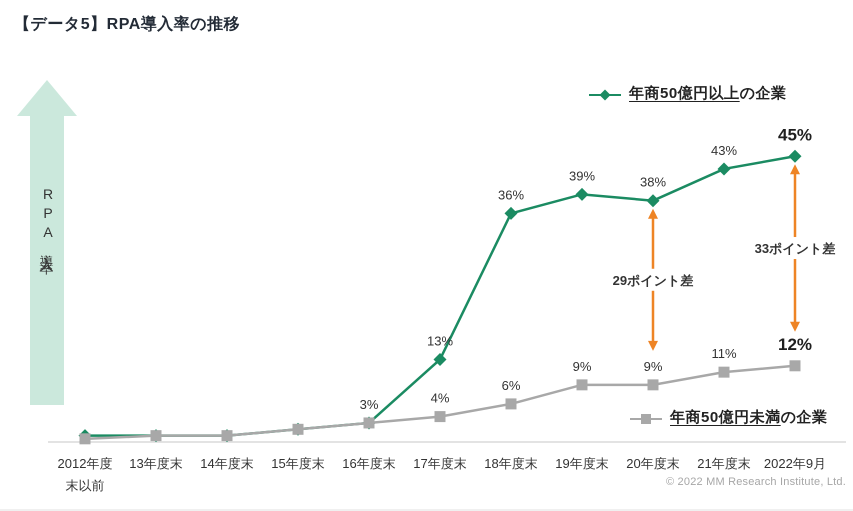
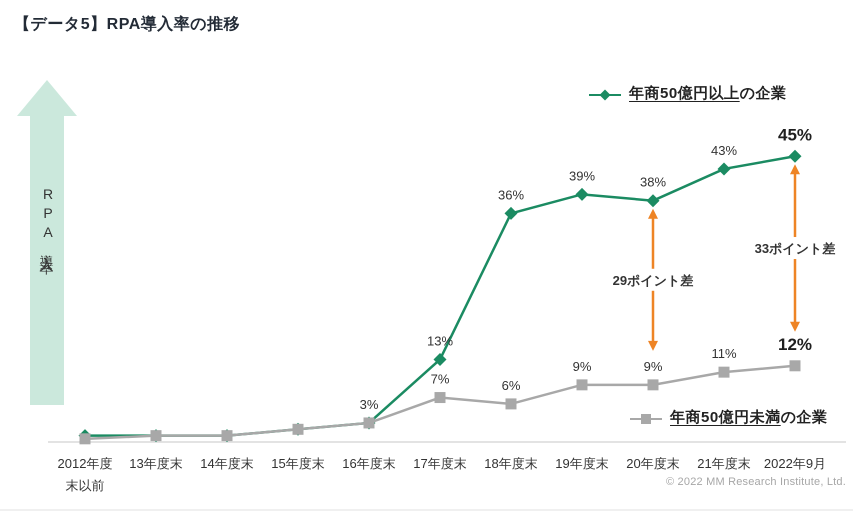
年商50億円未満の企業/17年度末: 4% -> 7%
